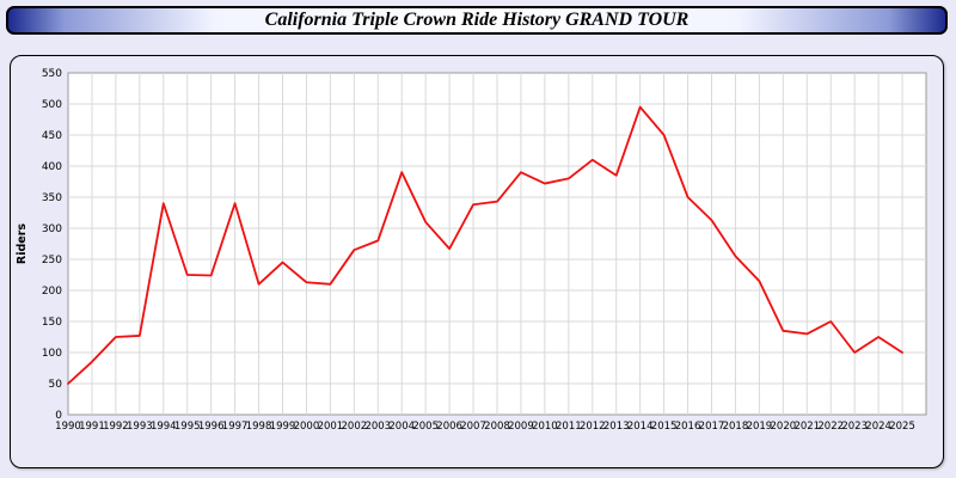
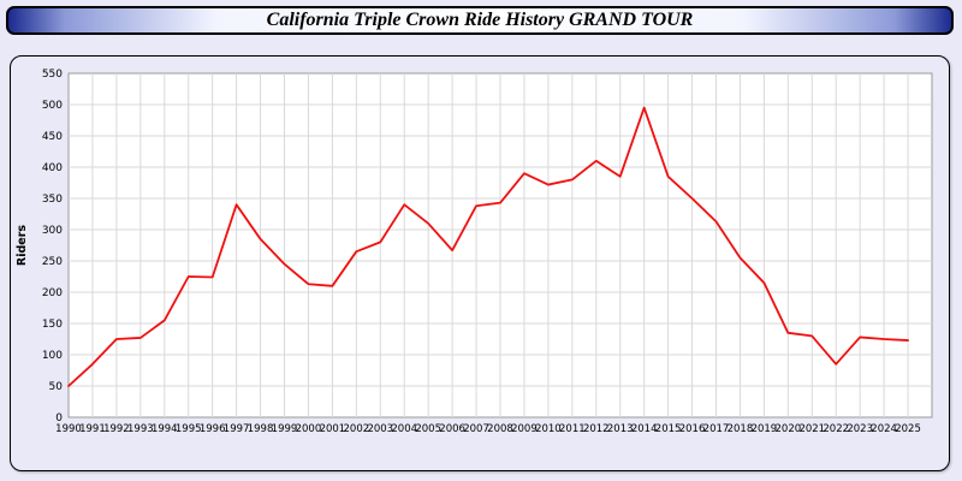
1994: 340 -> 160
1998: 210 -> 280
2004: 390 -> 340
2015: 450 -> 380
2022: 150 -> 80
2023: 100 -> 130
2025: 100 -> 120
